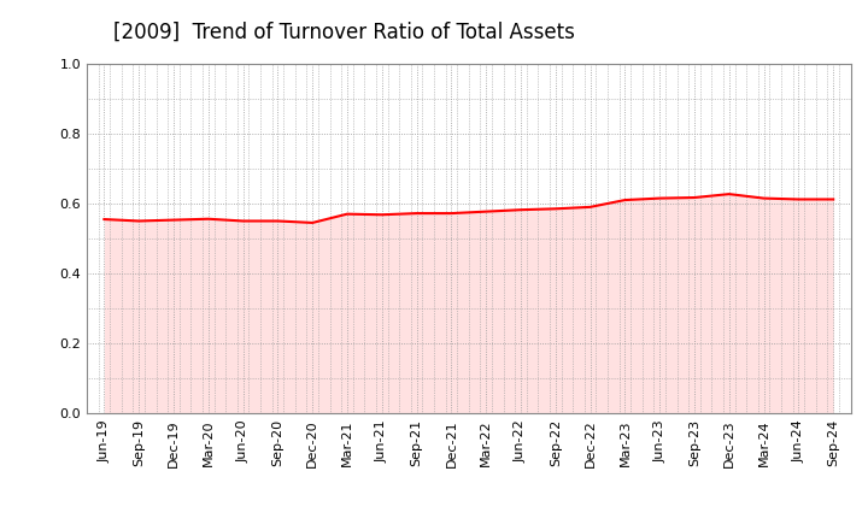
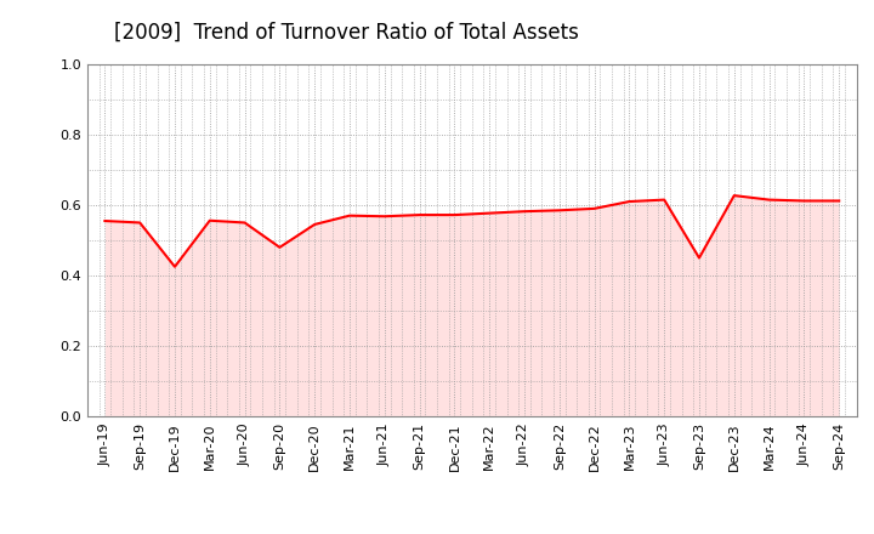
Dec-19: 0.553 -> 0.425
Sep-20: 0.550 -> 0.480
Sep-23: 0.617 -> 0.450
